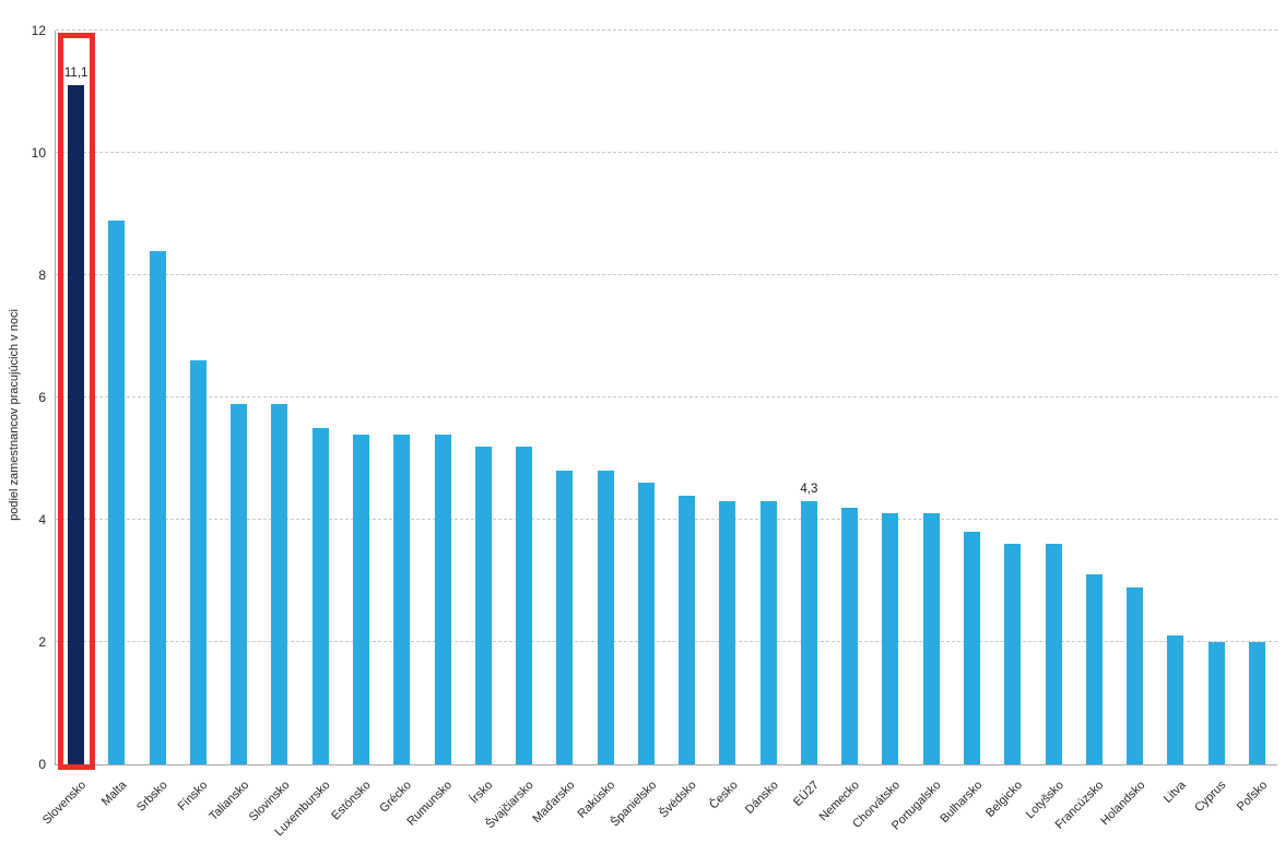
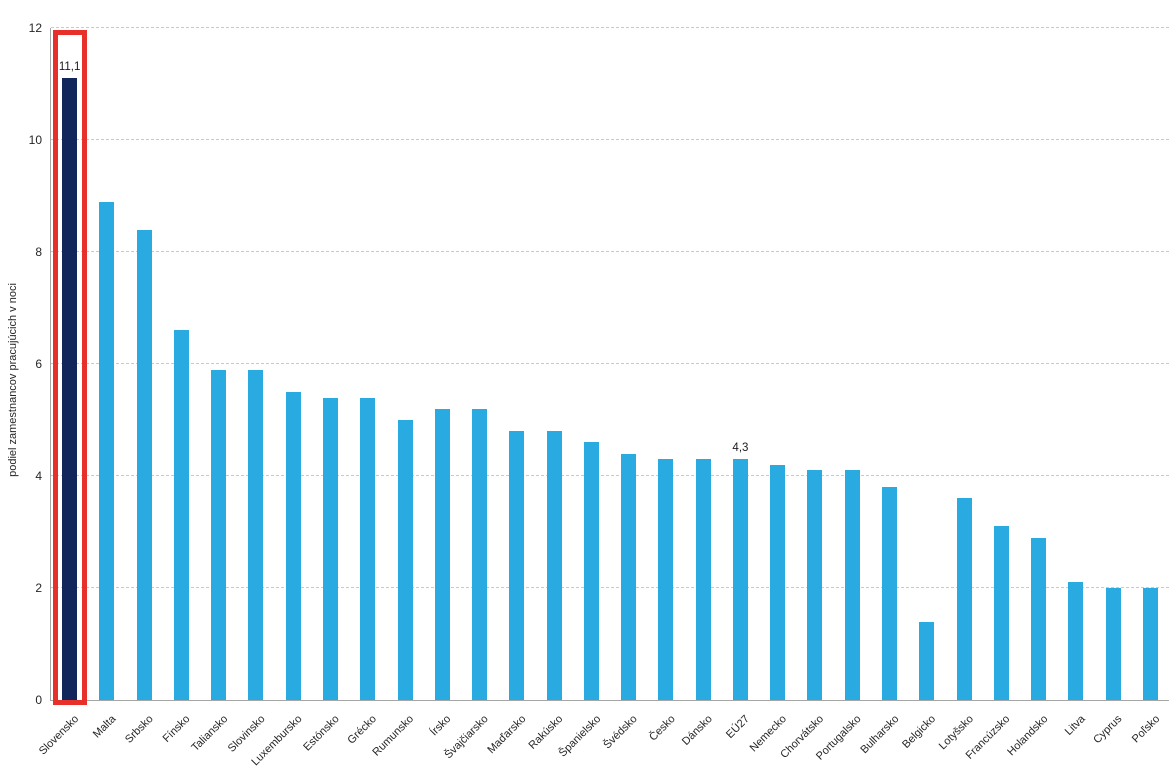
Rumunsko: 5.4 -> 5.0
Belgicko: 3.6 -> 1.4
